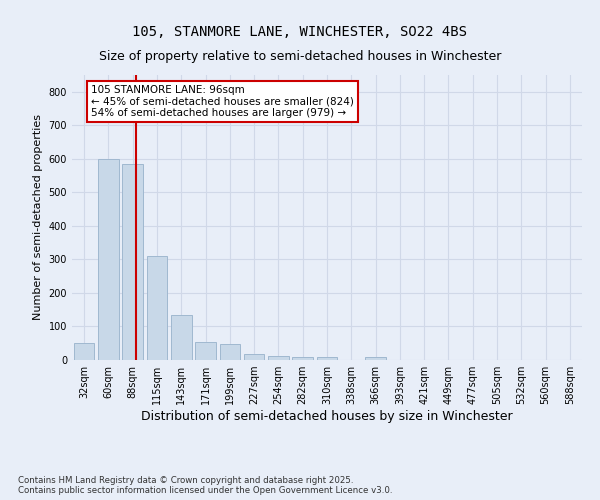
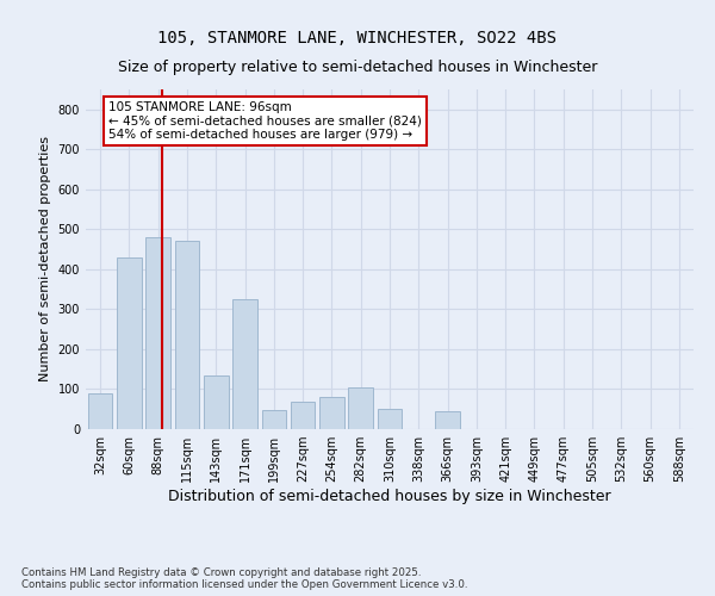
32sqm: 50 -> 90
60sqm: 600 -> 430
88sqm: 585 -> 480
115sqm: 310 -> 470
171sqm: 55 -> 325
227sqm: 18 -> 70
254sqm: 13 -> 80
282sqm: 10 -> 105
310sqm: 10 -> 50
366sqm: 10 -> 45
